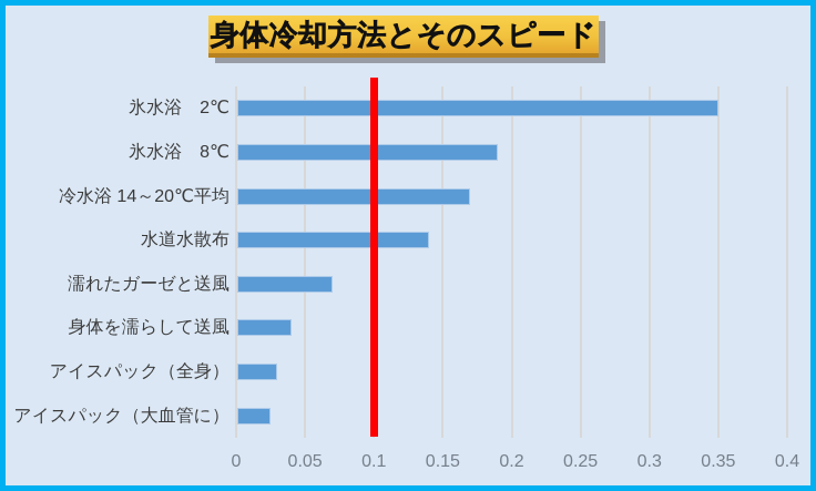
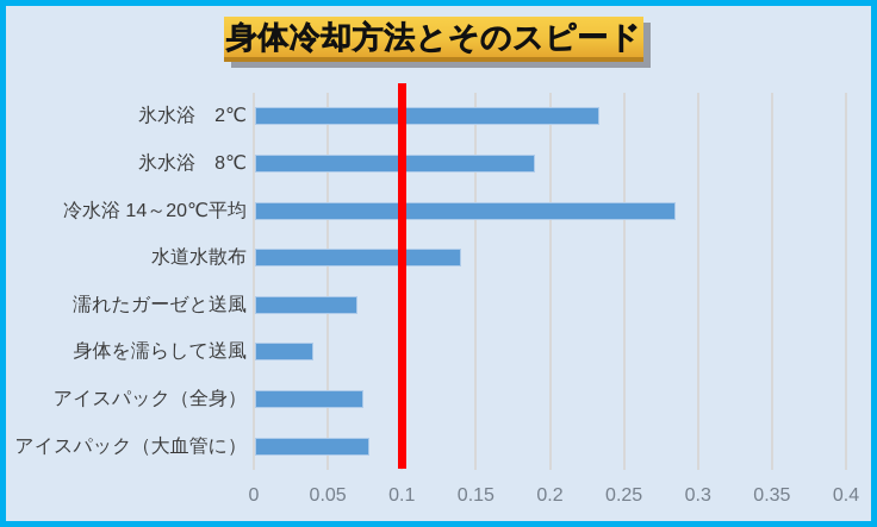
氷水浴 2℃: 0.350 -> 0.233
冷水浴 14～20℃平均: 0.170 -> 0.285
アイスパック（全身）: 0.030 -> 0.074
アイスパック（大血管に）: 0.025 -> 0.078
